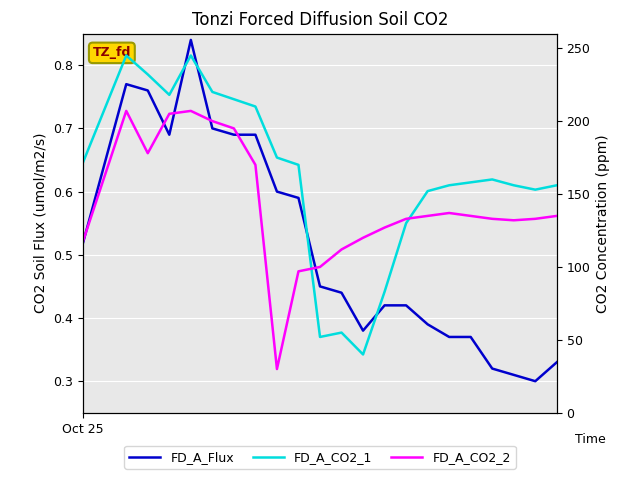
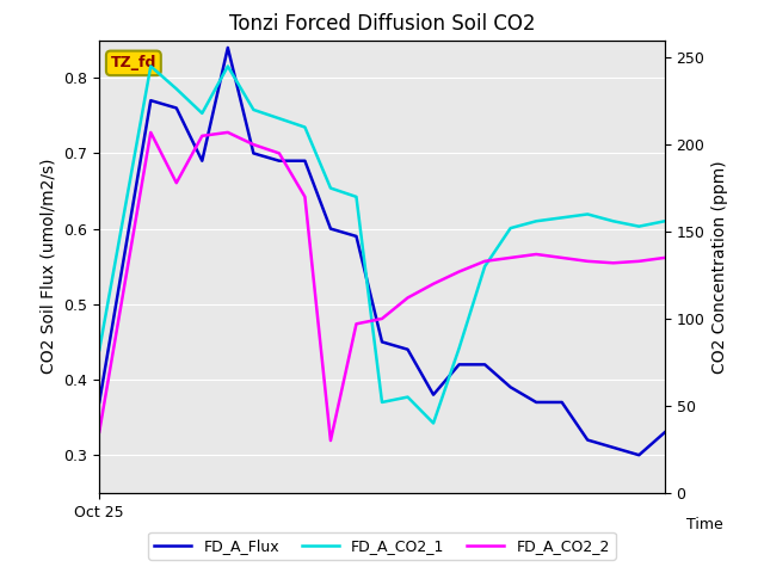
FD_A_Flux/Oct 25: 0.52 -> 0.37
FD_A_CO2_1/Oct 25: 172 -> 82
FD_A_CO2_2/Oct 25: 118 -> 35
